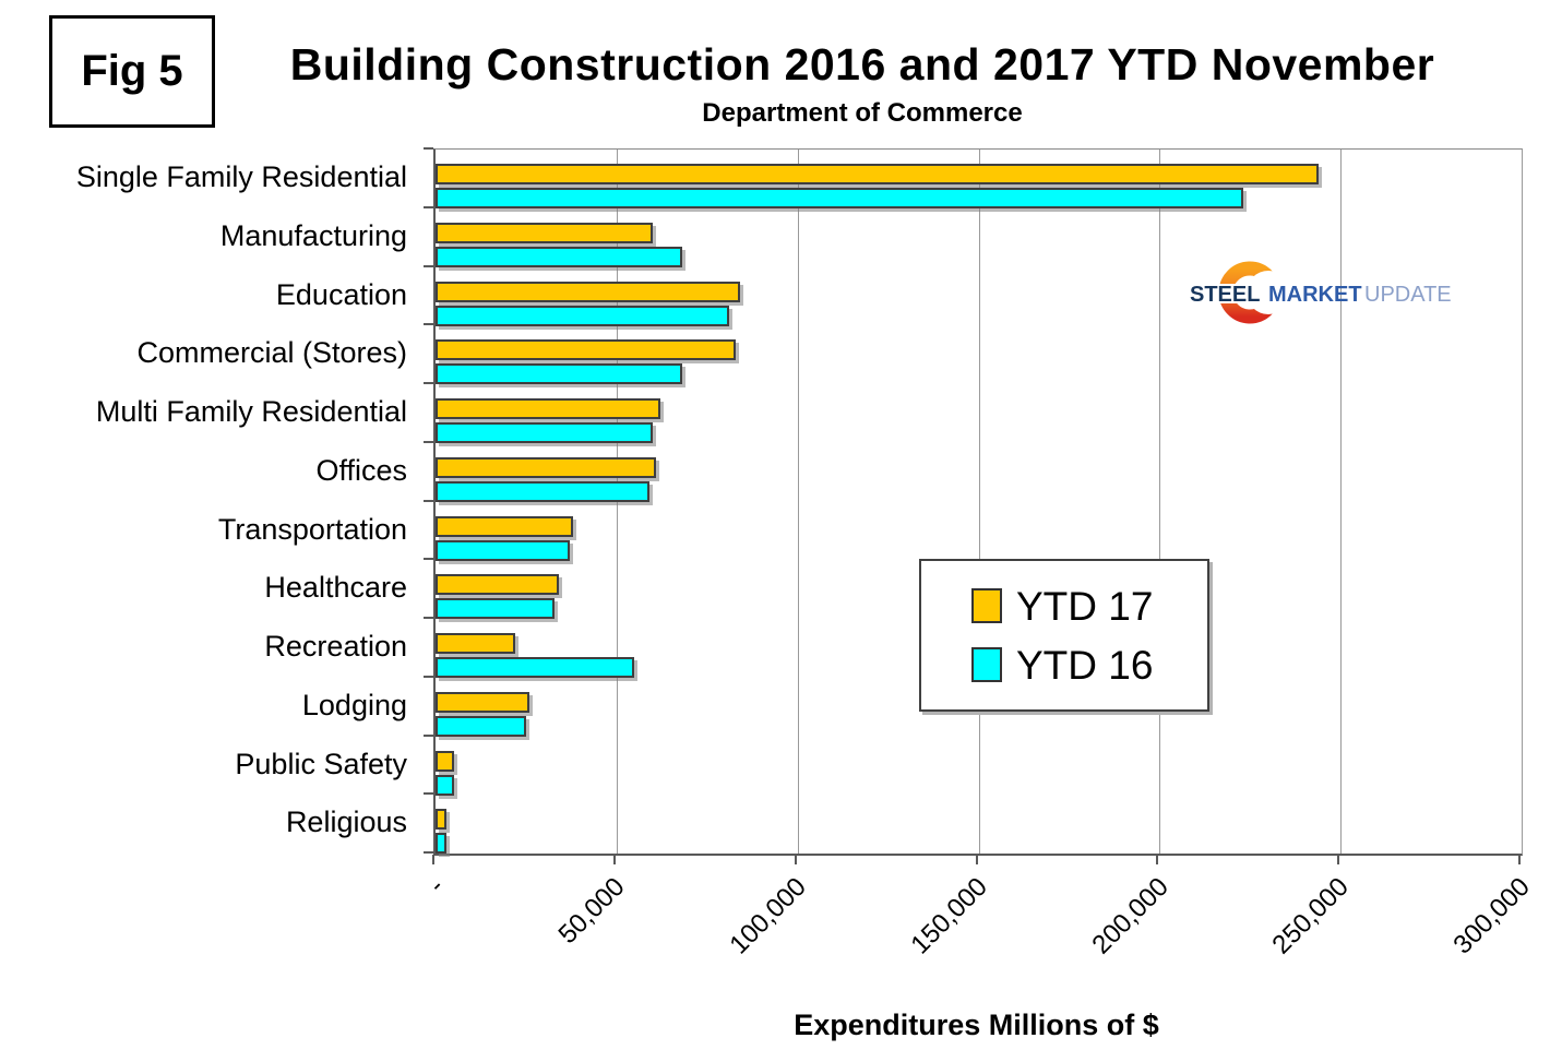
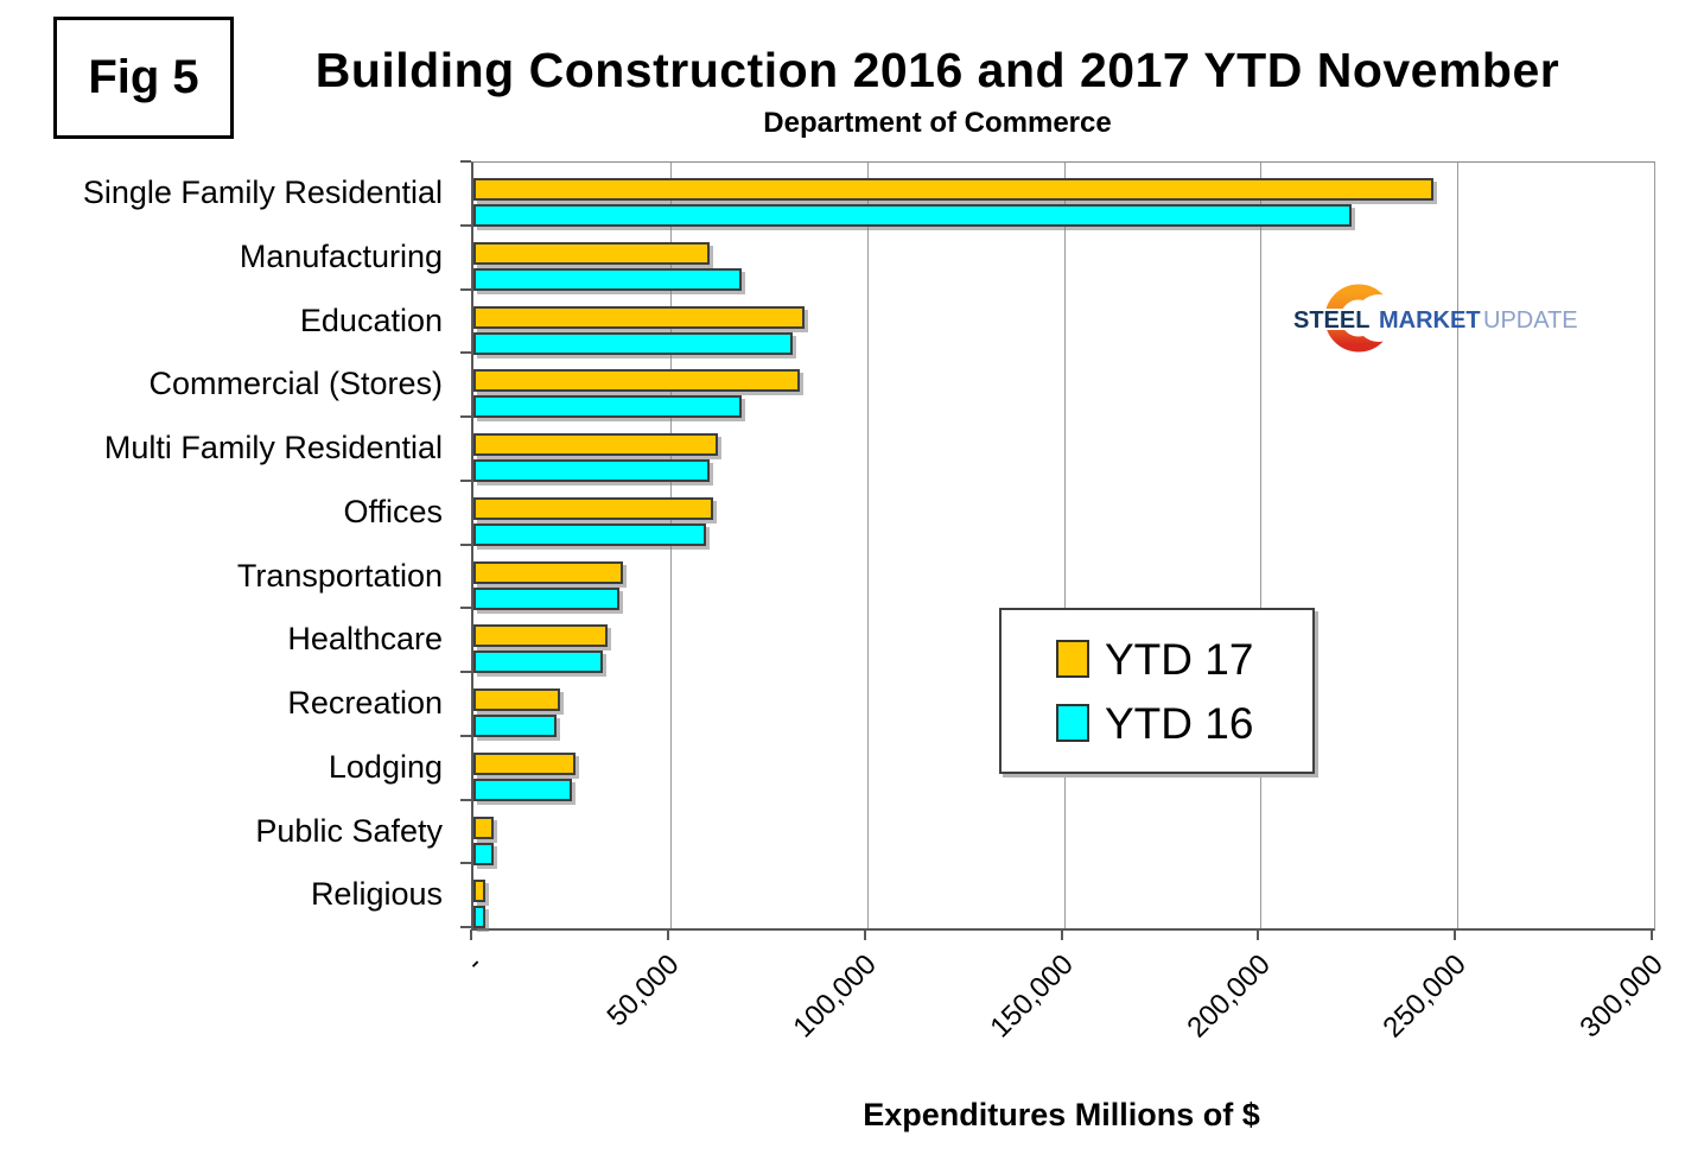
YTD 16/Recreation: 55000 -> 21000
